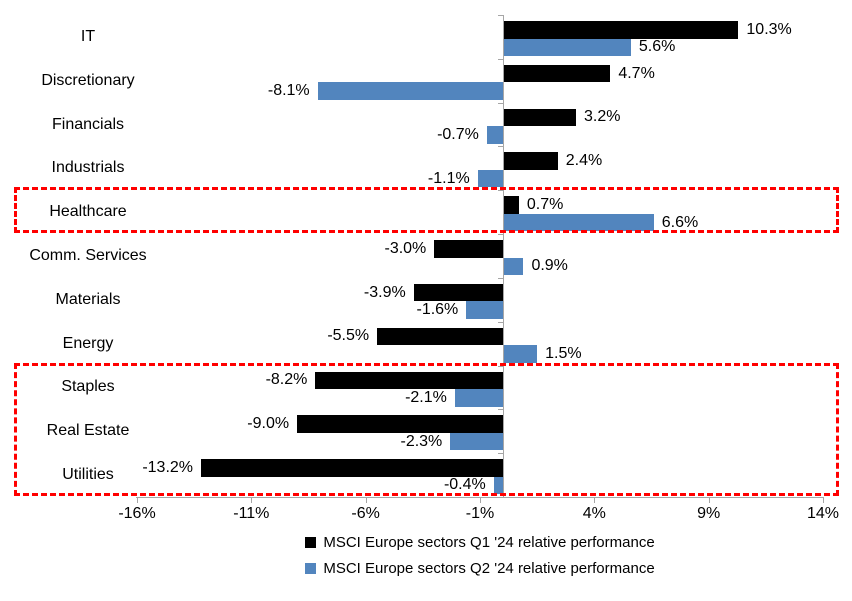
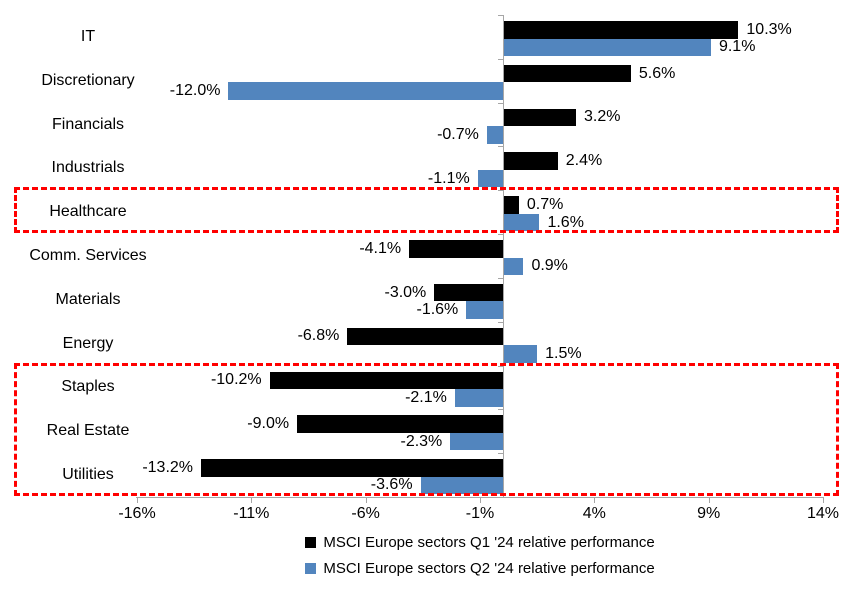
MSCI Europe sectors Q2 '24 relative performance/IT: 5.6% -> 9.1%
MSCI Europe sectors Q1 '24 relative performance/Discretionary: 4.7% -> 5.6%
MSCI Europe sectors Q2 '24 relative performance/Discretionary: -8.1% -> -12.0%
MSCI Europe sectors Q2 '24 relative performance/Healthcare: 6.6% -> 1.6%
MSCI Europe sectors Q1 '24 relative performance/Comm. Services: -3.0% -> -4.1%
MSCI Europe sectors Q1 '24 relative performance/Materials: -3.9% -> -3.0%
MSCI Europe sectors Q1 '24 relative performance/Energy: -5.5% -> -6.8%
MSCI Europe sectors Q1 '24 relative performance/Staples: -8.2% -> -10.2%
MSCI Europe sectors Q2 '24 relative performance/Utilities: -0.4% -> -3.6%
